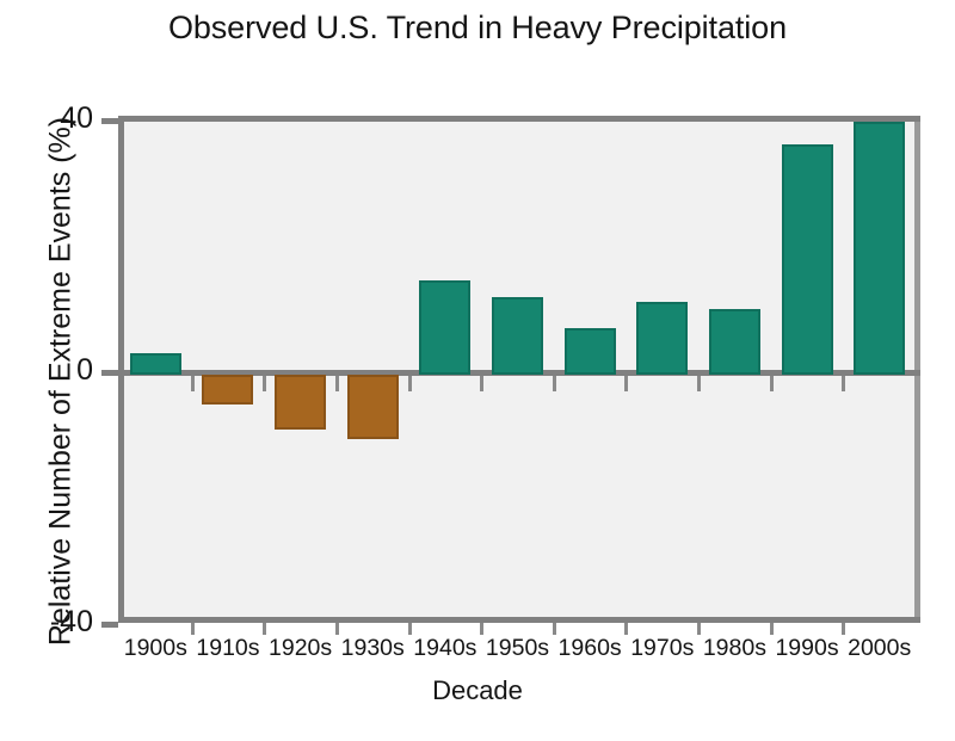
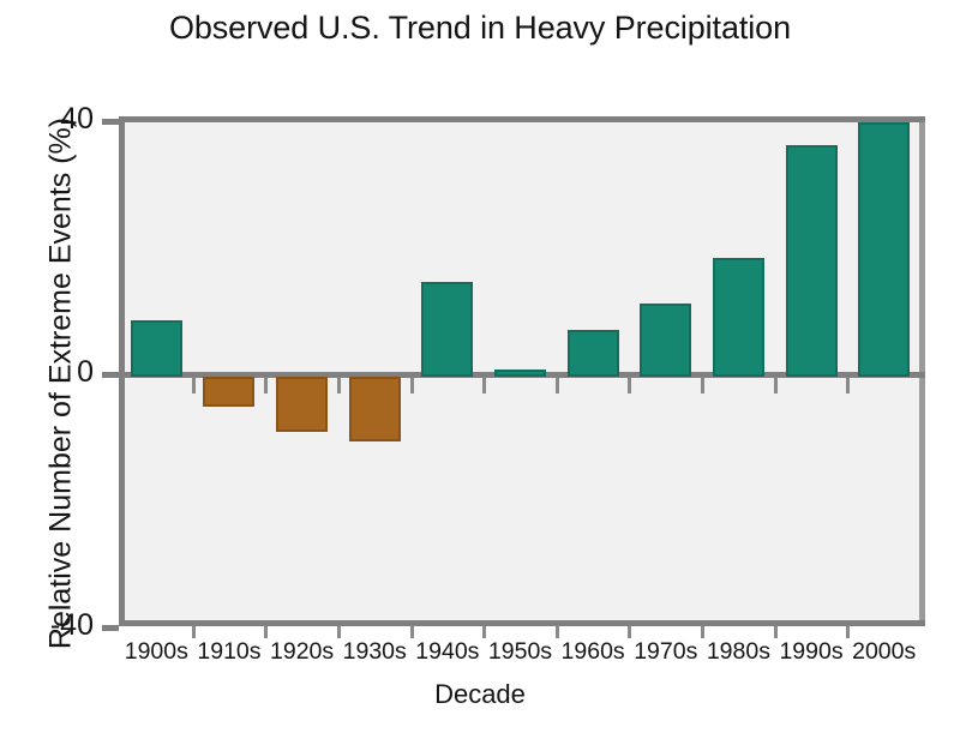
1900s: 3 -> 8
1950s: 12 -> 1
1980s: 10 -> 18
